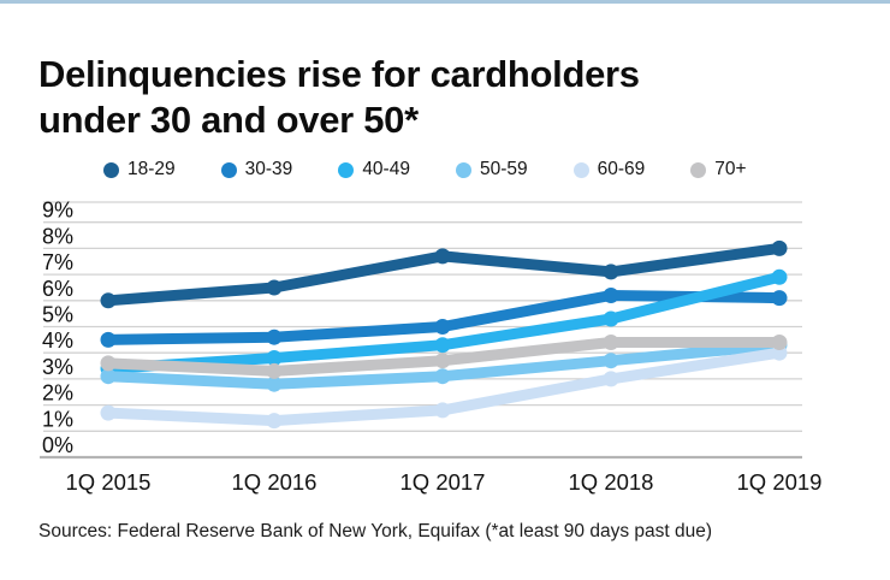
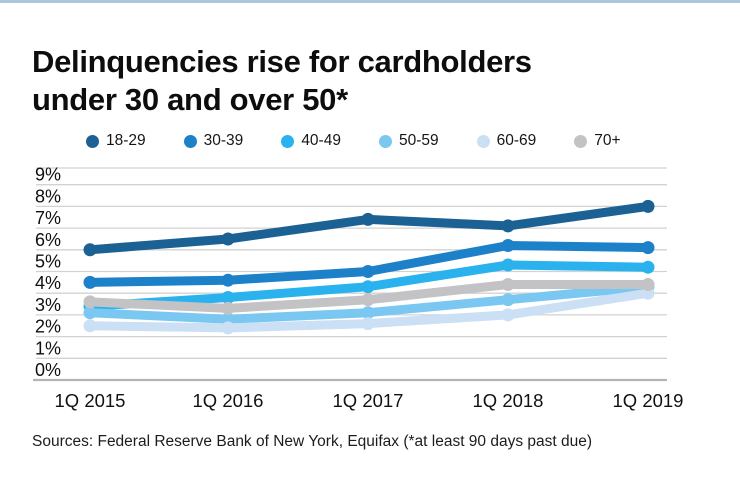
60-69/1Q 2015: 1.7% -> 2.5%
60-69/1Q 2016: 1.4% -> 2.4%
18-29/1Q 2017: 7.7% -> 7.4%
60-69/1Q 2017: 1.8% -> 2.6%
40-49/1Q 2019: 6.9% -> 5.2%
